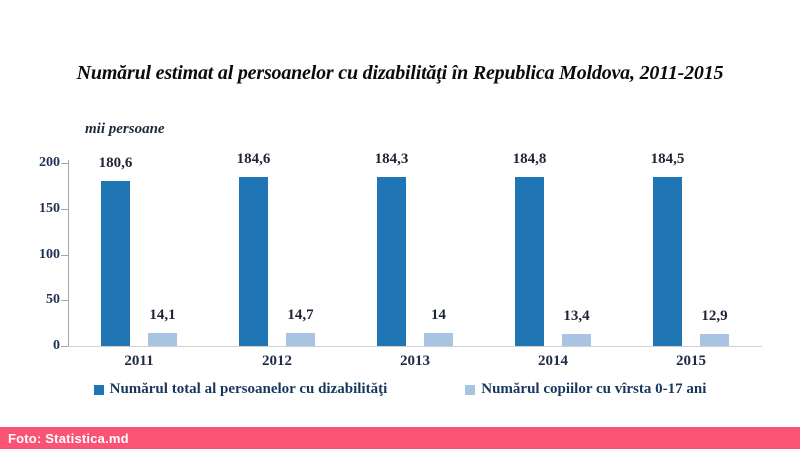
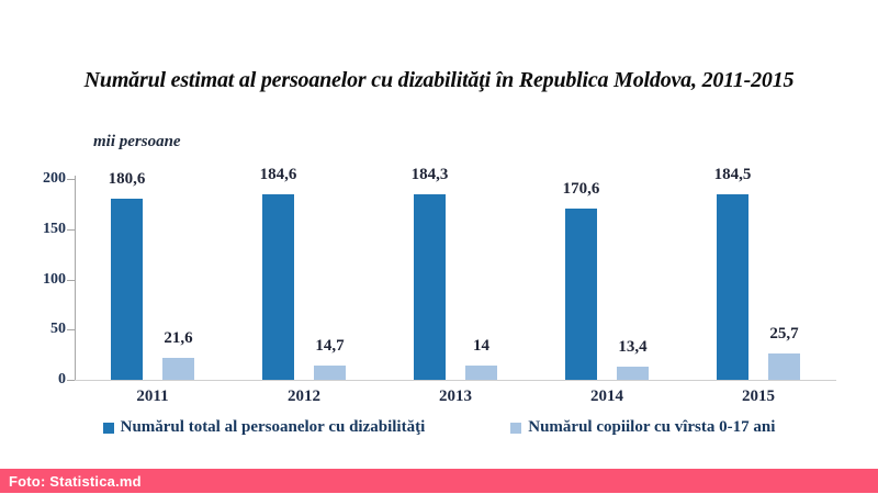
Numărul copiilor cu vîrsta 0-17 ani/2011: 14,1 -> 21,6
Numărul total al persoanelor cu dizabilităţi/2014: 184,8 -> 170,6
Numărul copiilor cu vîrsta 0-17 ani/2015: 12,9 -> 25,7
